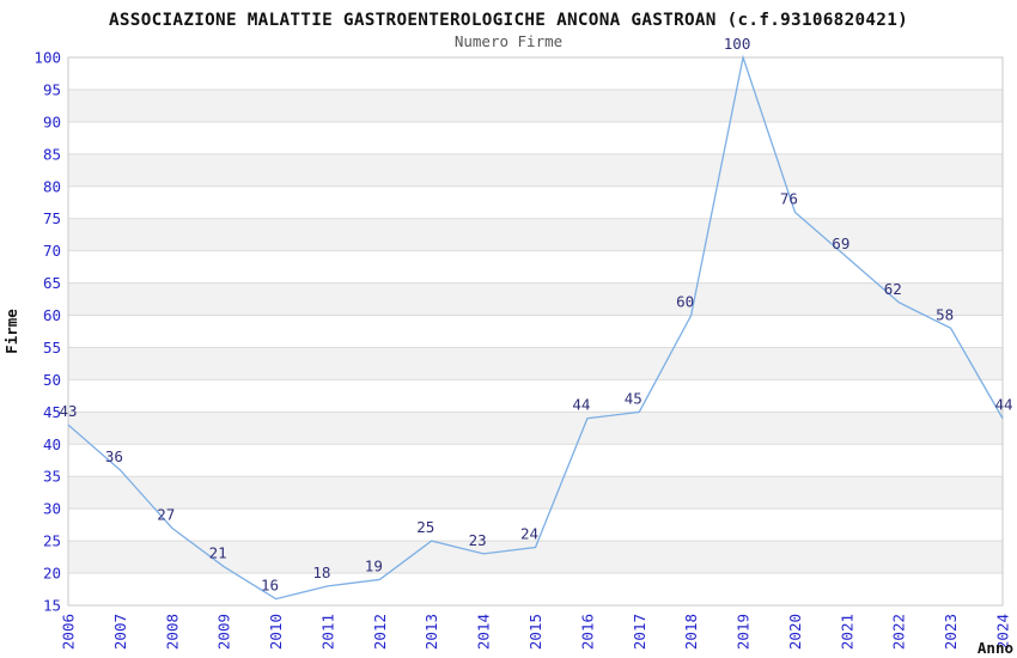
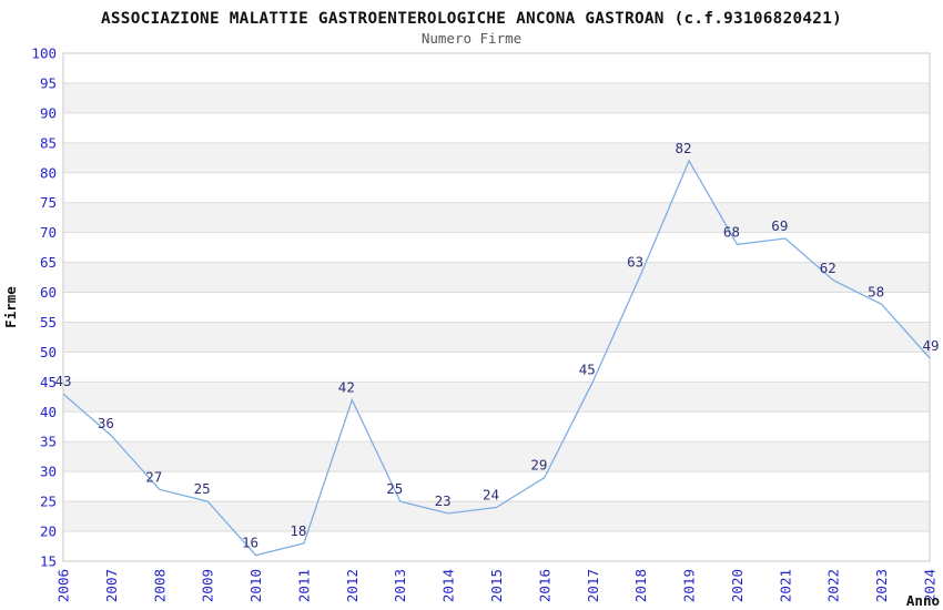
2009: 21 -> 25
2012: 19 -> 42
2016: 44 -> 29
2018: 60 -> 63
2019: 100 -> 82
2020: 76 -> 68
2024: 44 -> 49
